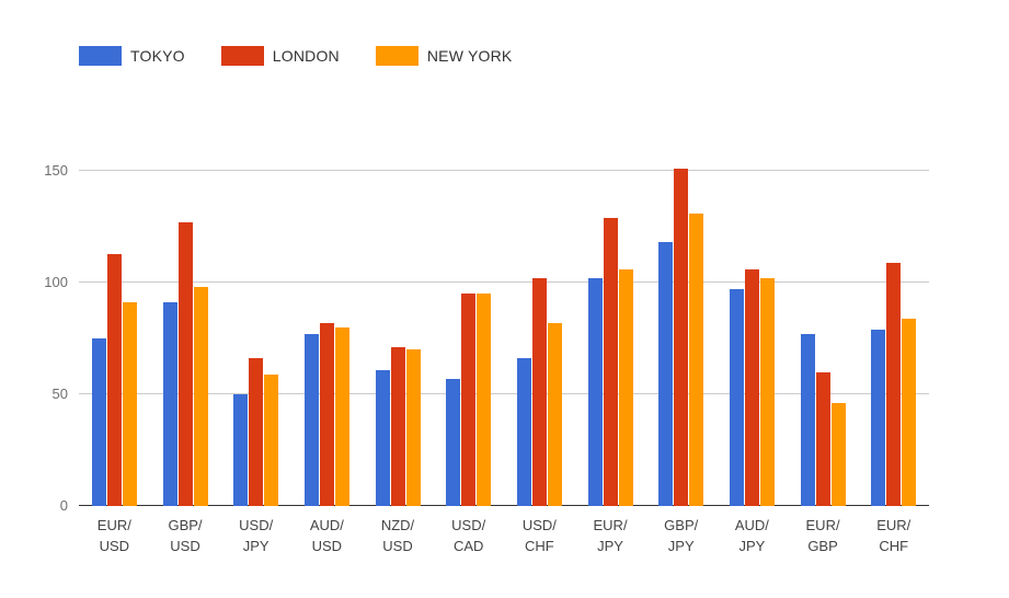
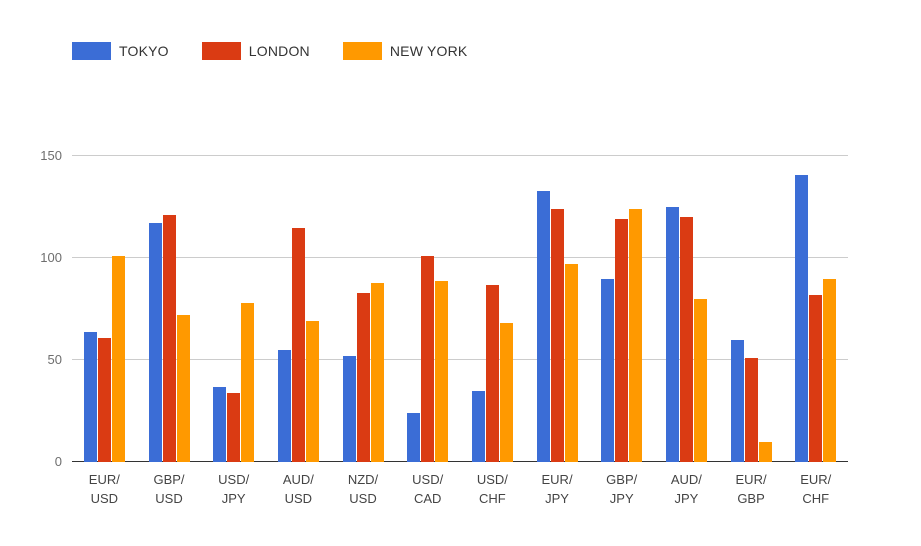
TOKYO/EUR/USD: 75 -> 64
LONDON/EUR/USD: 113 -> 61
NEW YORK/EUR/USD: 91 -> 101
TOKYO/GBP/USD: 91 -> 117
LONDON/GBP/USD: 127 -> 121
NEW YORK/GBP/USD: 98 -> 72
TOKYO/USD/JPY: 50 -> 37
LONDON/USD/JPY: 66 -> 34
NEW YORK/USD/JPY: 59 -> 78
TOKYO/AUD/USD: 77 -> 55
LONDON/AUD/USD: 82 -> 115
NEW YORK/AUD/USD: 80 -> 69
TOKYO/NZD/USD: 61 -> 52
LONDON/NZD/USD: 71 -> 83
NEW YORK/NZD/USD: 70 -> 88
TOKYO/USD/CAD: 57 -> 24
LONDON/USD/CAD: 95 -> 101
NEW YORK/USD/CAD: 95 -> 89
TOKYO/USD/CHF: 66 -> 35
LONDON/USD/CHF: 102 -> 87
NEW YORK/USD/CHF: 82 -> 68
TOKYO/EUR/JPY: 102 -> 133
LONDON/EUR/JPY: 129 -> 124
NEW YORK/EUR/JPY: 106 -> 97
TOKYO/GBP/JPY: 118 -> 90
LONDON/GBP/JPY: 151 -> 119
NEW YORK/GBP/JPY: 131 -> 124
TOKYO/AUD/JPY: 97 -> 125
LONDON/AUD/JPY: 106 -> 120
NEW YORK/AUD/JPY: 102 -> 80
TOKYO/EUR/GBP: 77 -> 60
LONDON/EUR/GBP: 60 -> 51
NEW YORK/EUR/GBP: 46 -> 10
TOKYO/EUR/CHF: 79 -> 141
LONDON/EUR/CHF: 109 -> 82
NEW YORK/EUR/CHF: 84 -> 90
